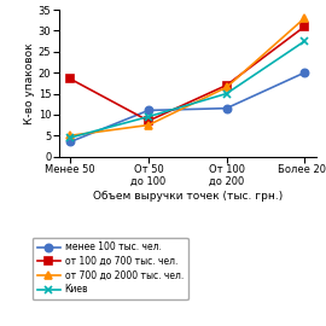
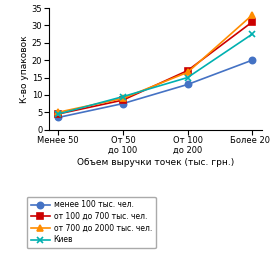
от 100 до 700 тыс. чел./Менее 50: 18.5 -> 4.5
менее 100 тыс. чел./От 50 до 100: 11.0 -> 7.5
от 700 до 2000 тыс. чел./От 50 до 100: 7.5 -> 9.0
менее 100 тыс. чел./От 100 до 200: 11.5 -> 13.0
